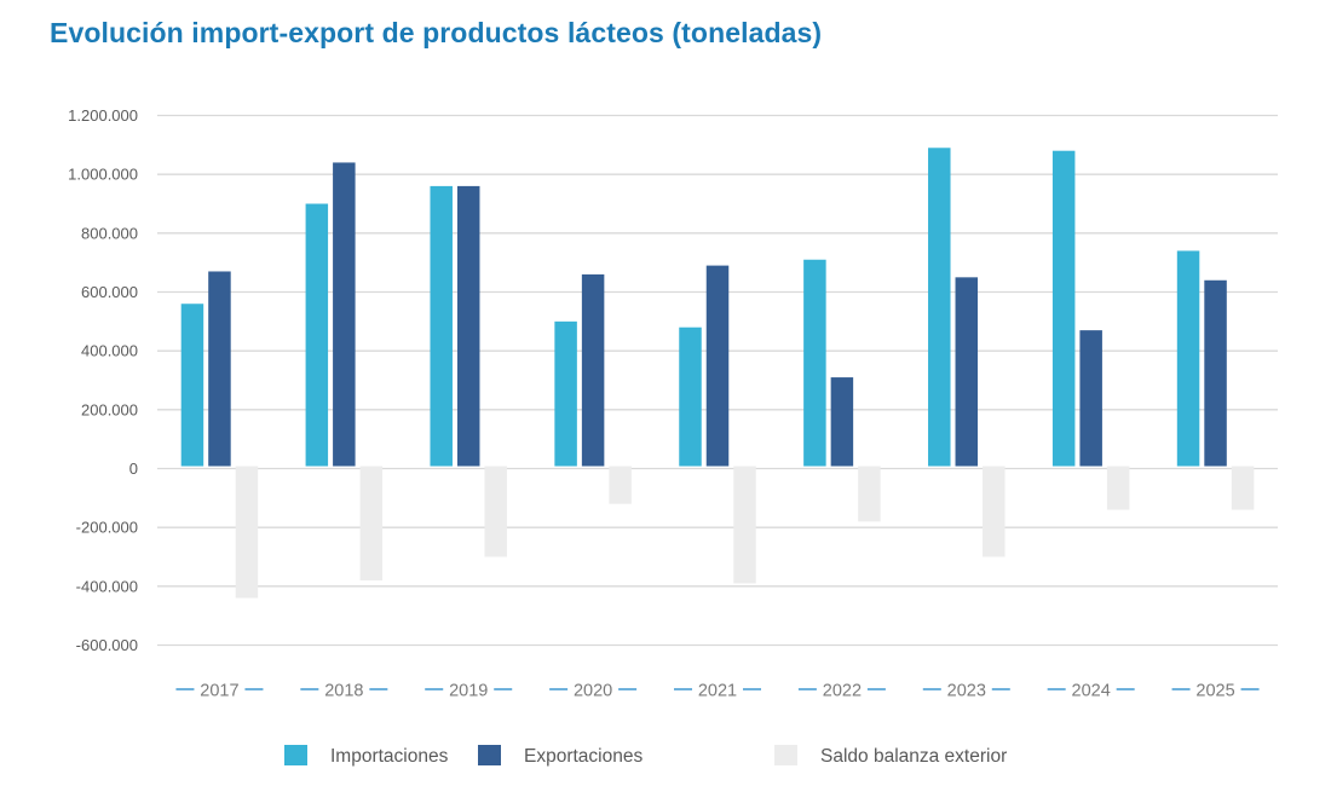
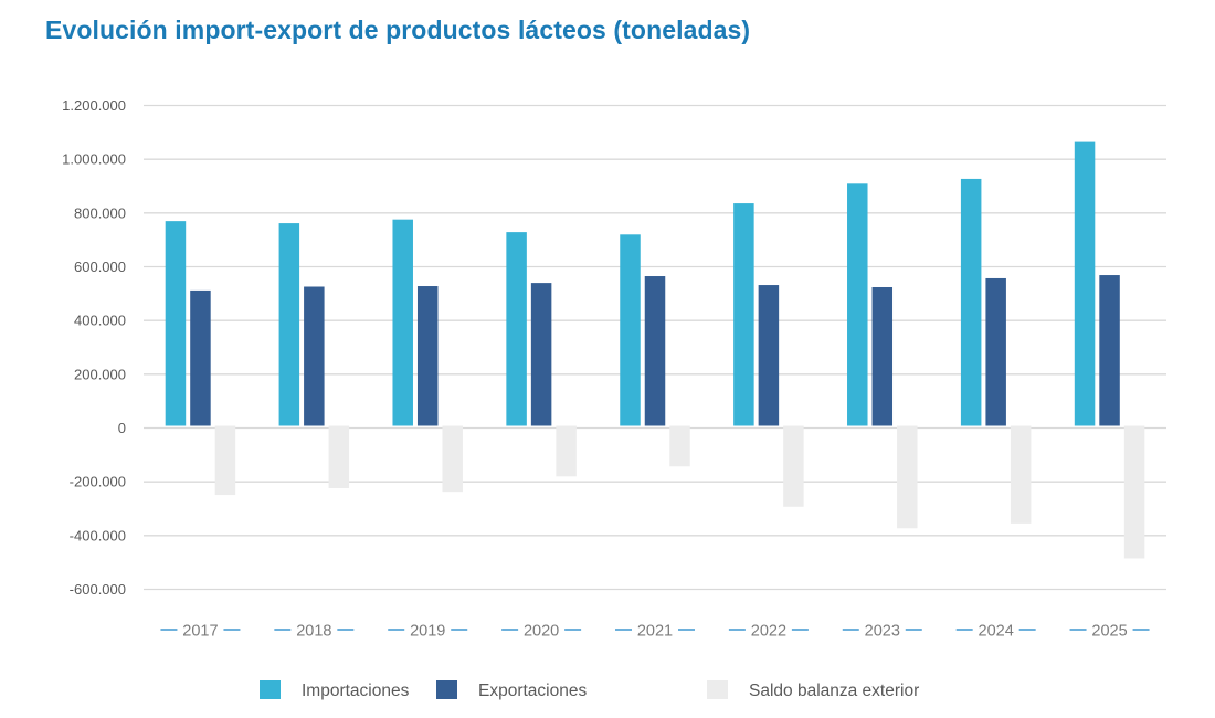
Importaciones/2017: 560000 -> 770000
Exportaciones/2017: 670000 -> 510000
Saldo balanza exterior/2017: -440000 -> -250000
Importaciones/2018: 900000 -> 760000
Exportaciones/2018: 1040000 -> 530000
Saldo balanza exterior/2018: -380000 -> -220000
Importaciones/2019: 960000 -> 780000
Exportaciones/2019: 960000 -> 530000
Saldo balanza exterior/2019: -300000 -> -240000
Importaciones/2020: 500000 -> 730000
Exportaciones/2020: 660000 -> 540000
Saldo balanza exterior/2020: -120000 -> -180000
Importaciones/2021: 480000 -> 720000
Exportaciones/2021: 690000 -> 560000
Saldo balanza exterior/2021: -390000 -> -140000
Importaciones/2022: 710000 -> 840000
Exportaciones/2022: 310000 -> 530000
Saldo balanza exterior/2022: -180000 -> -290000
Importaciones/2023: 1090000 -> 910000
Exportaciones/2023: 650000 -> 520000
Saldo balanza exterior/2023: -300000 -> -370000
Importaciones/2024: 1080000 -> 930000
Exportaciones/2024: 470000 -> 560000
Saldo balanza exterior/2024: -140000 -> -360000
Importaciones/2025: 740000 -> 1060000
Exportaciones/2025: 640000 -> 570000
Saldo balanza exterior/2025: -140000 -> -480000
